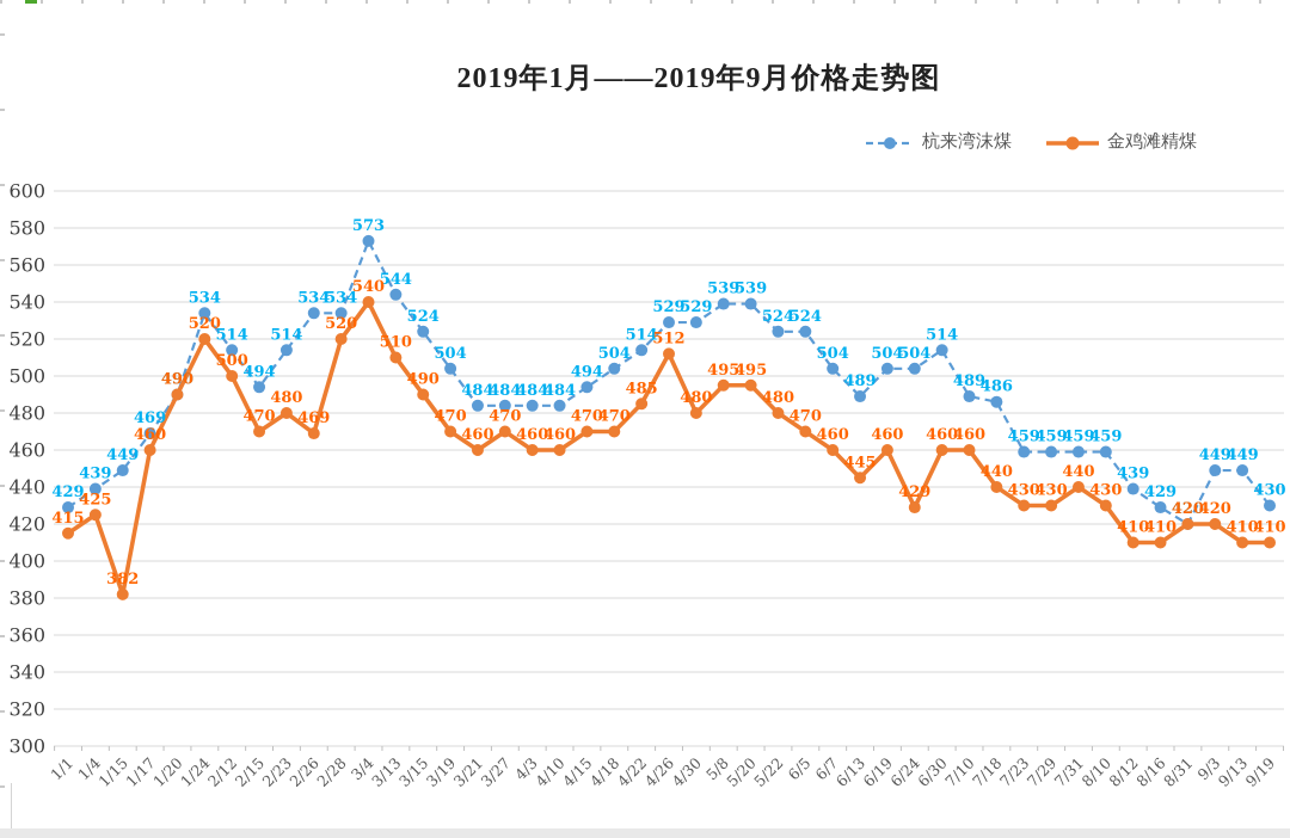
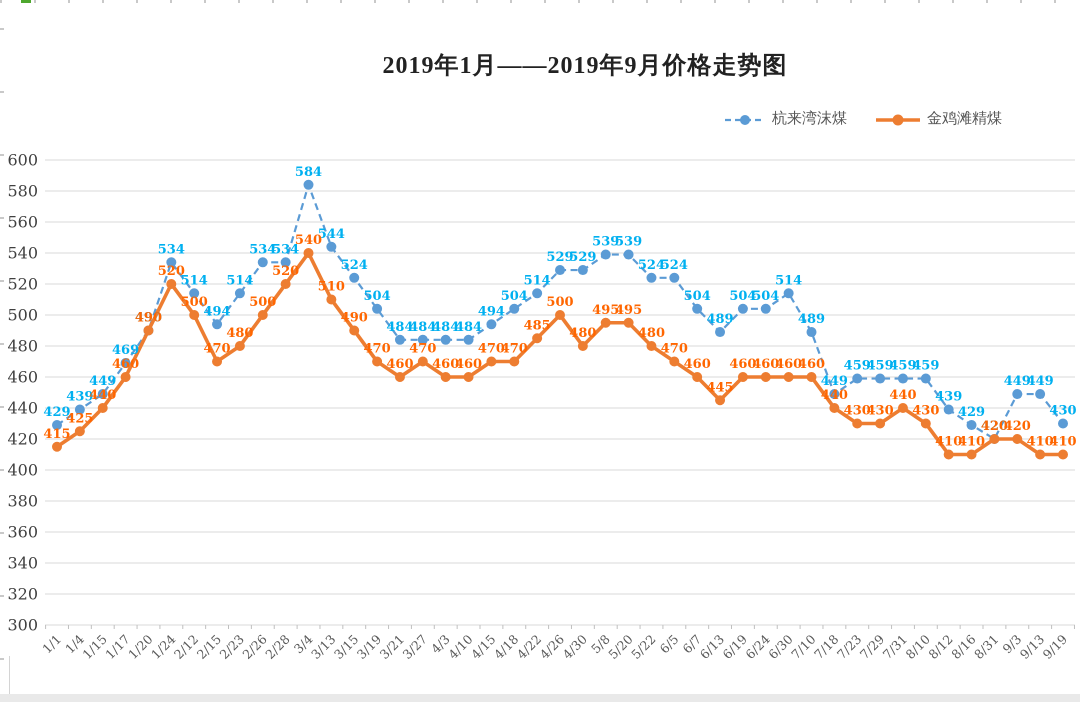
金鸡滩精煤/1/15: 382 -> 440
金鸡滩精煤/2/26: 469 -> 500
杭来湾沫煤/3/4: 573 -> 584
金鸡滩精煤/4/26: 512 -> 500
金鸡滩精煤/6/24: 429 -> 460
杭来湾沫煤/7/18: 486 -> 449
